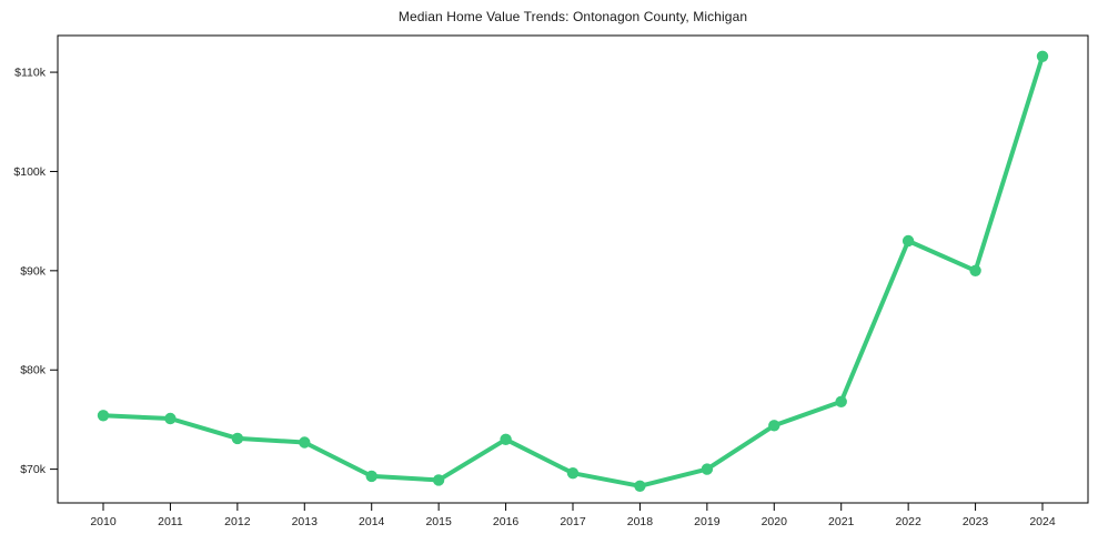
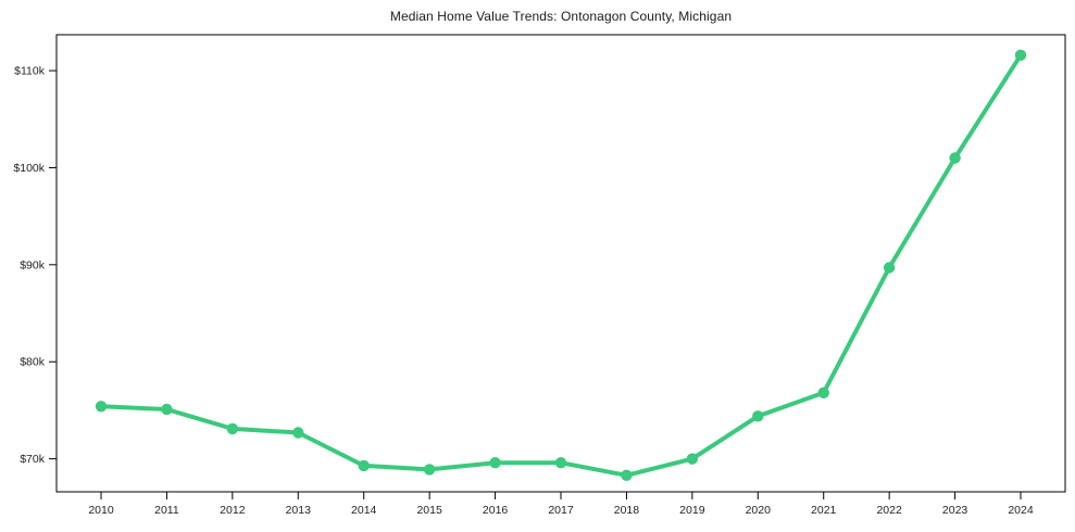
2016: $73k -> $70k
2022: $93k -> $90k
2023: $90k -> $101k
